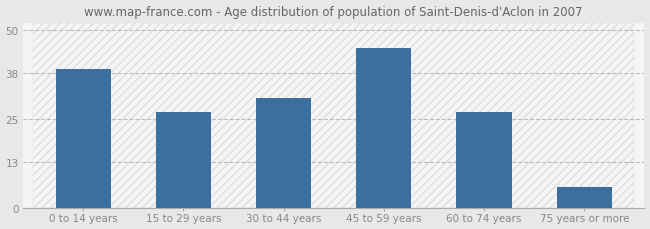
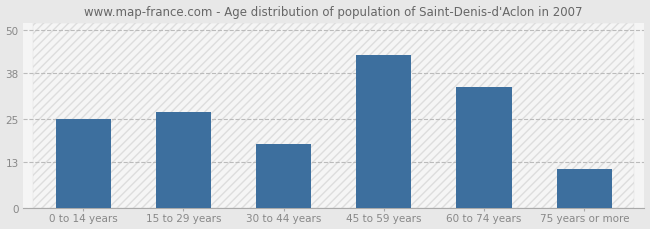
0 to 14 years: 39 -> 25
30 to 44 years: 31 -> 18
45 to 59 years: 45 -> 43
60 to 74 years: 27 -> 34
75 years or more: 6 -> 11
